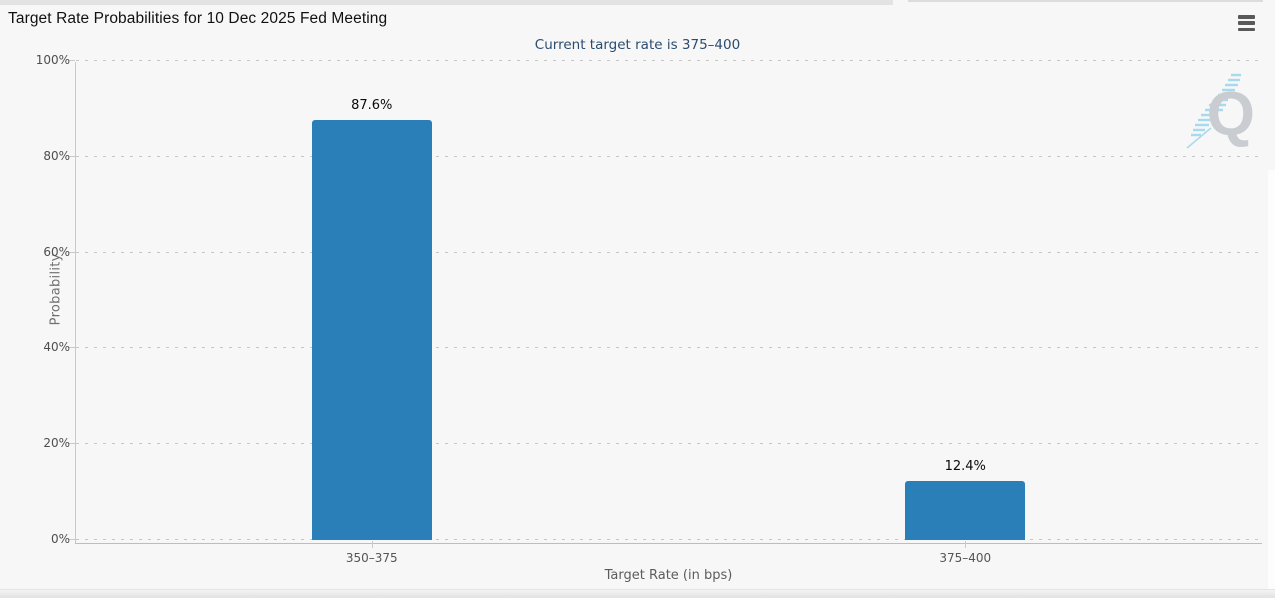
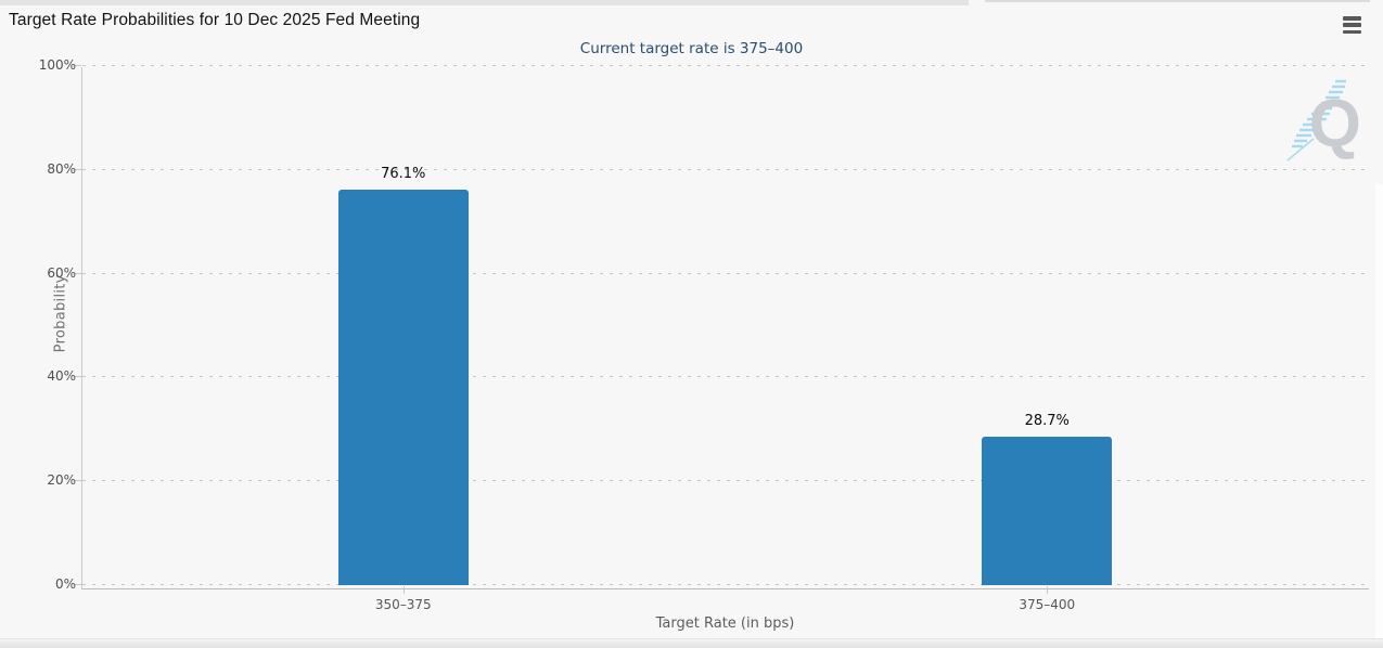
350–375: 87.6% -> 76.1%
375–400: 12.4% -> 28.7%
